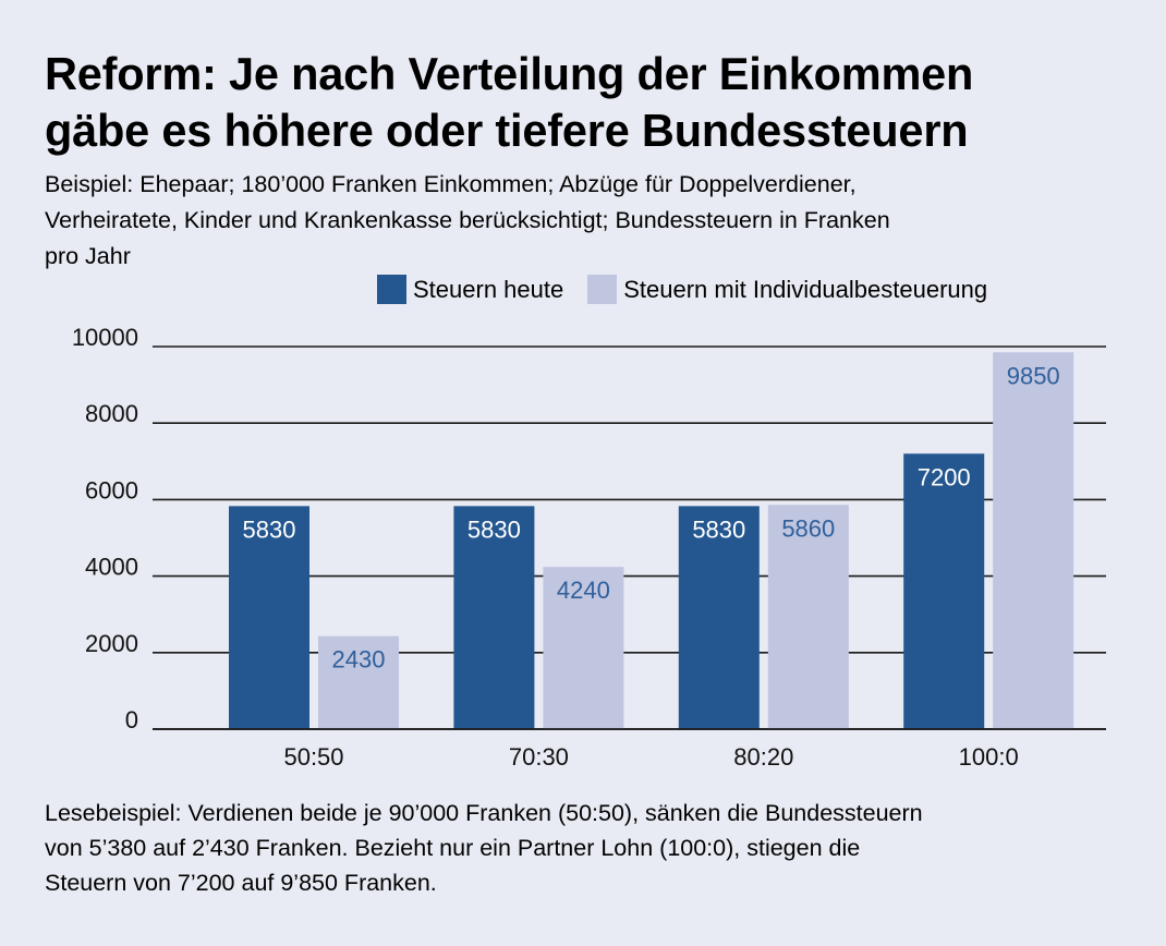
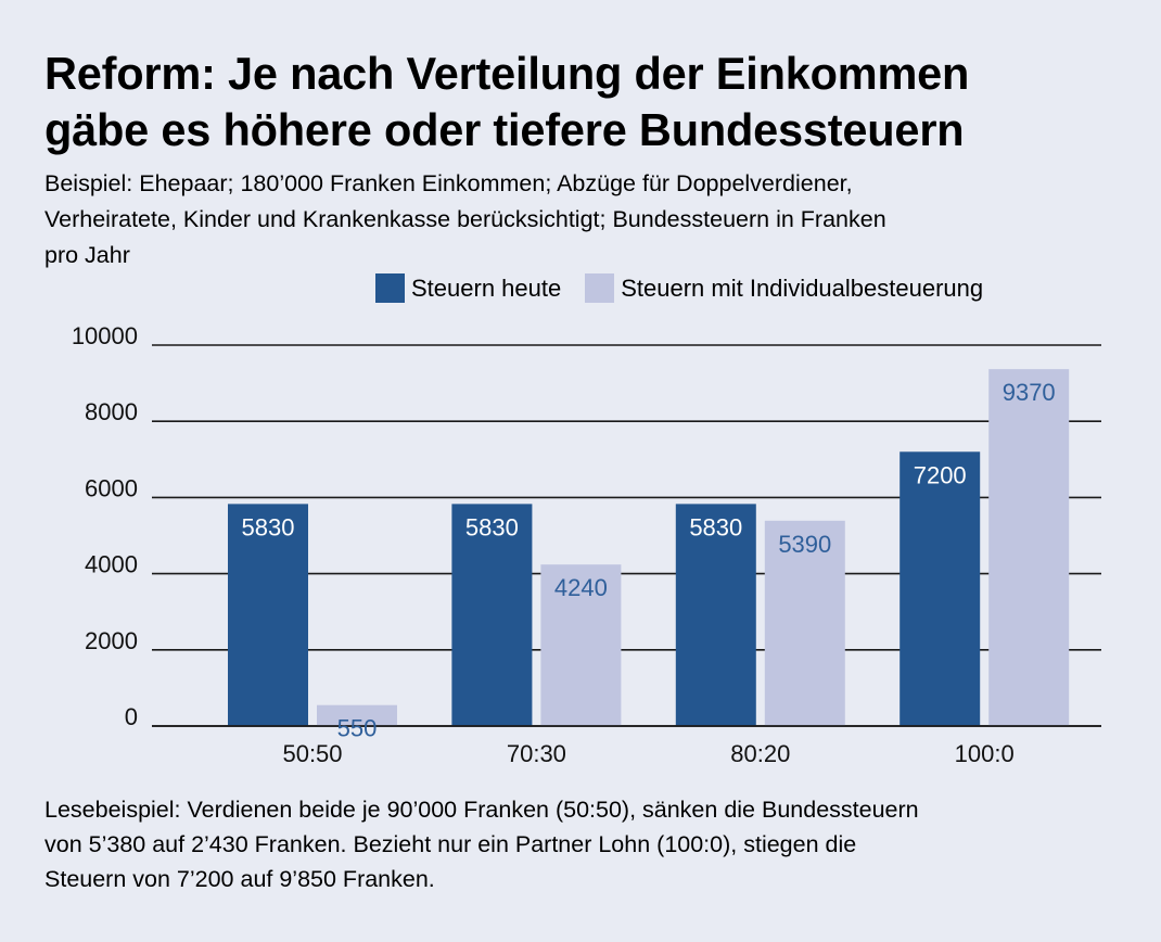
Steuern mit Individualbesteuerung/50:50: 2430 -> 550
Steuern mit Individualbesteuerung/80:20: 5860 -> 5390
Steuern mit Individualbesteuerung/100:0: 9850 -> 9370
